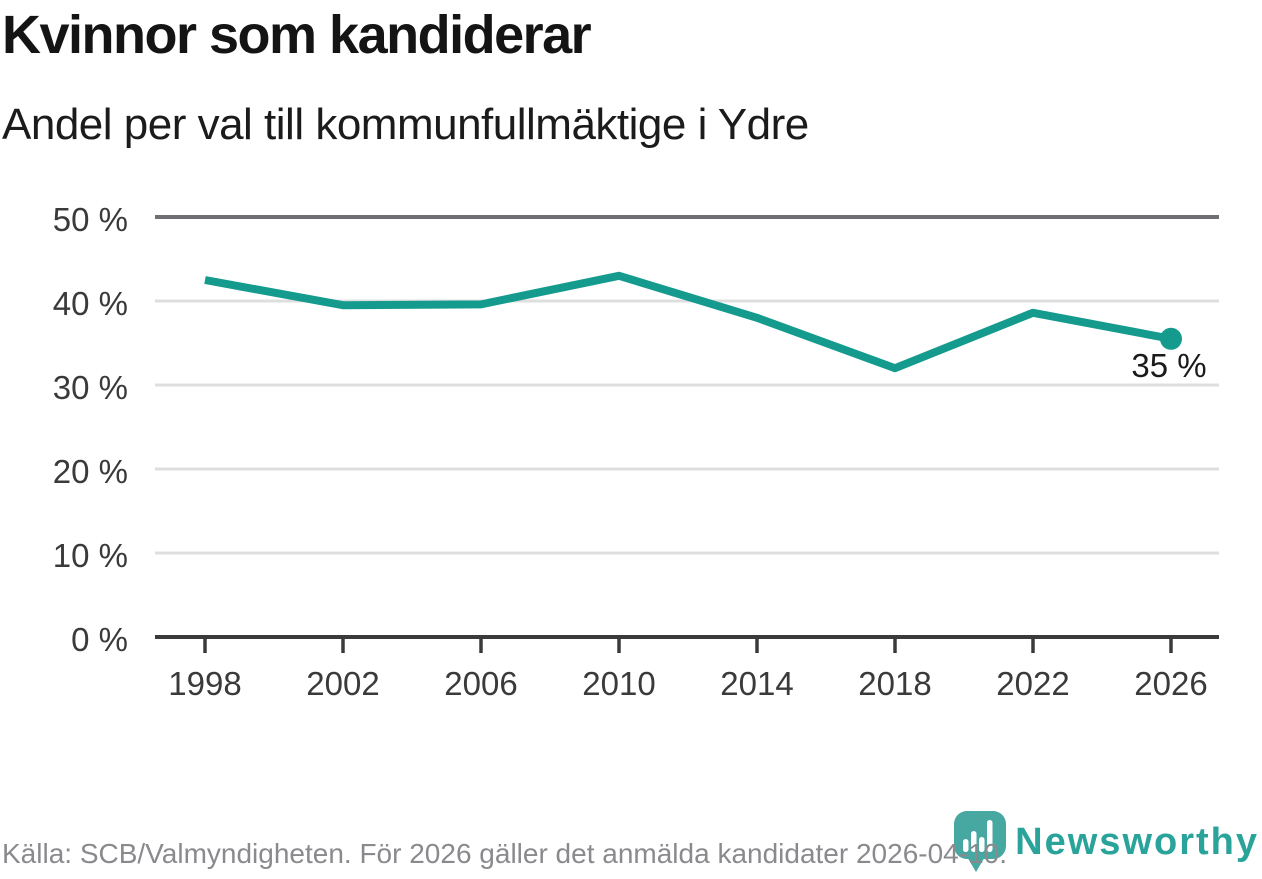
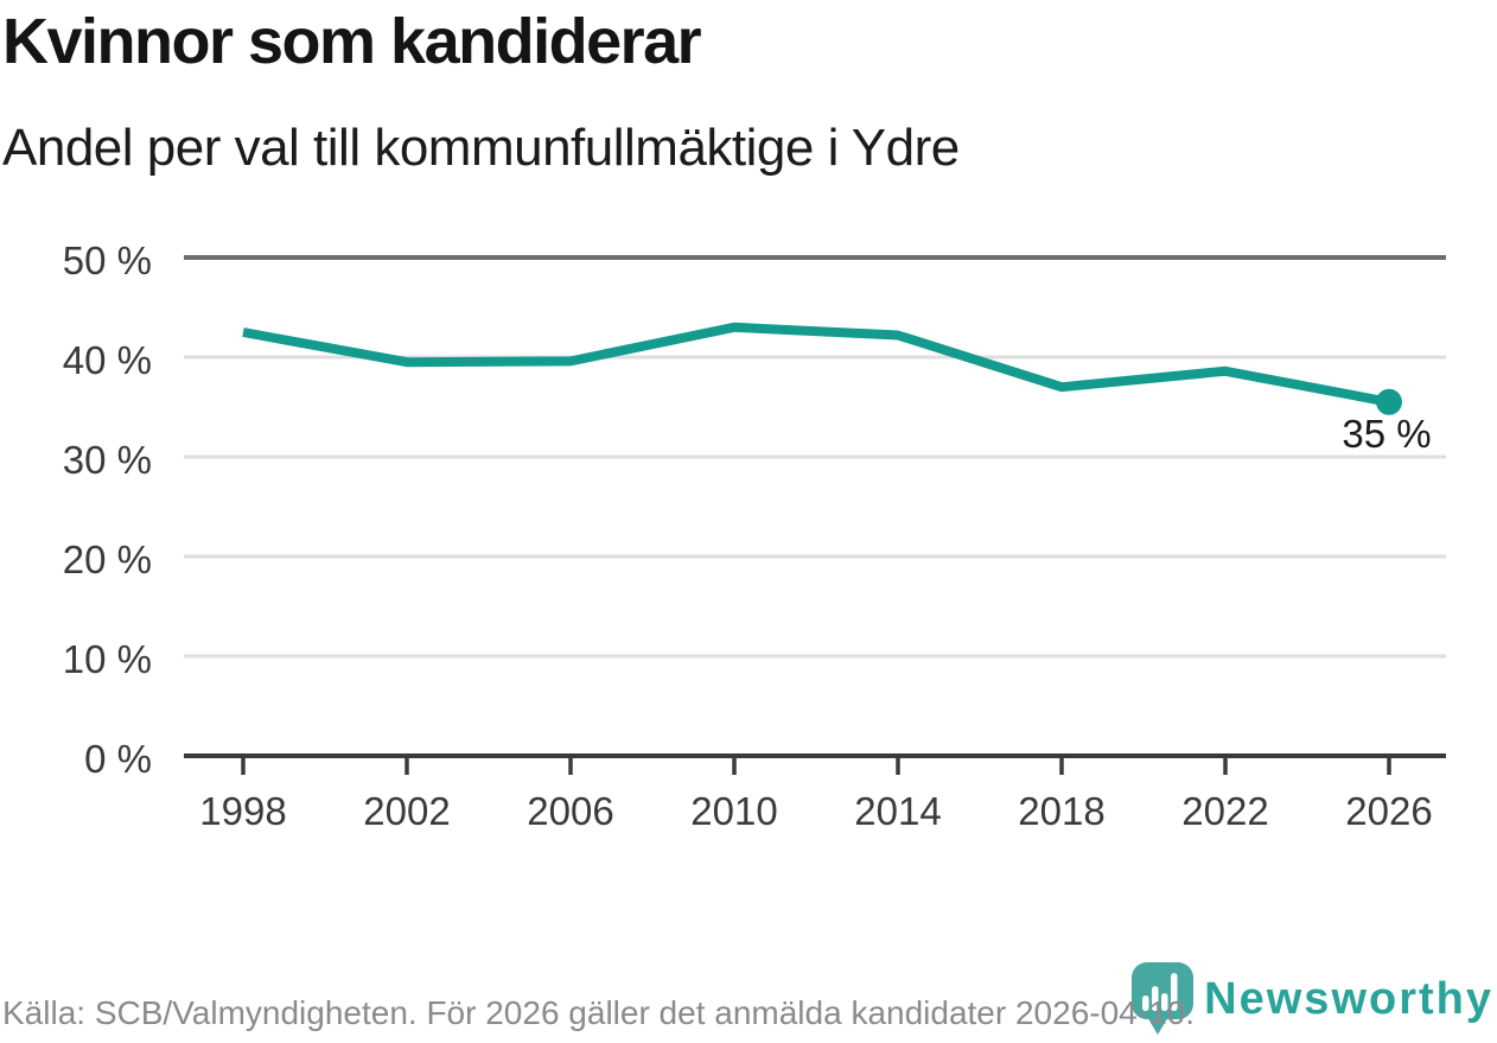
2014: 38% -> 42%
2018: 32% -> 37%
